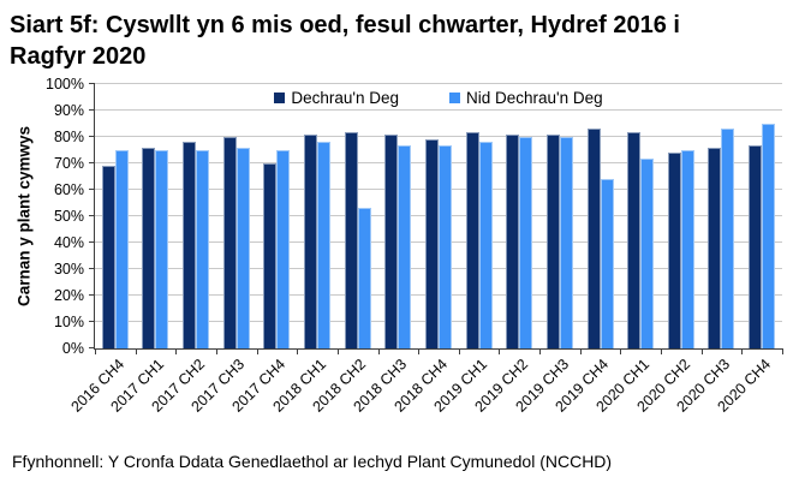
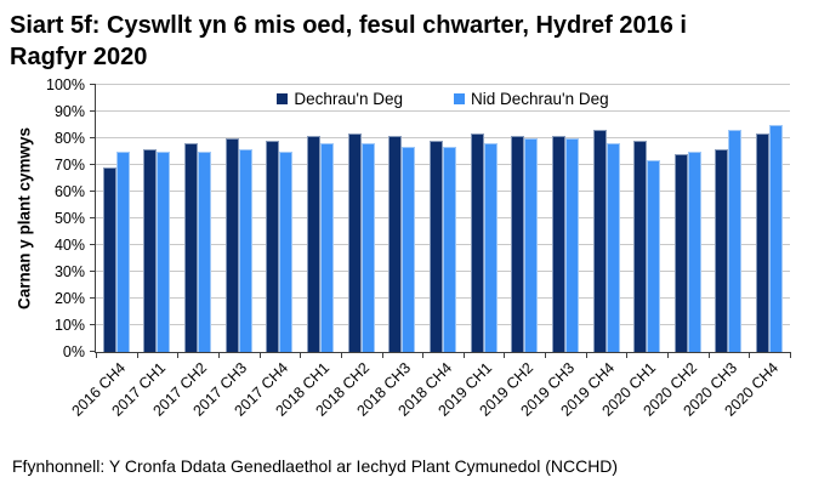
Dechrau'n Deg/2017 CH4: 70% -> 79%
Nid Dechrau'n Deg/2018 CH2: 53% -> 78%
Nid Dechrau'n Deg/2019 CH4: 64% -> 78%
Dechrau'n Deg/2020 CH1: 82% -> 79%
Dechrau'n Deg/2020 CH4: 77% -> 82%
